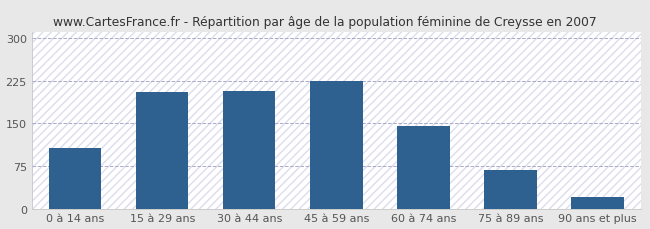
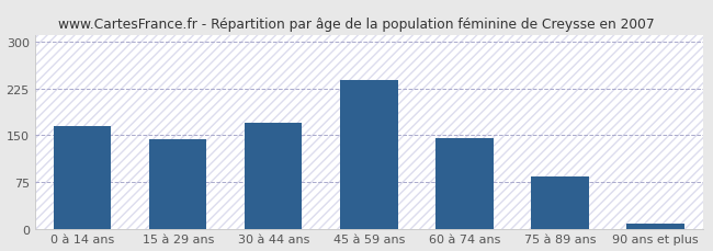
0 à 14 ans: 106 -> 165
15 à 29 ans: 204 -> 143
30 à 44 ans: 206 -> 170
45 à 59 ans: 224 -> 238
75 à 89 ans: 68 -> 83
90 ans et plus: 20 -> 8
